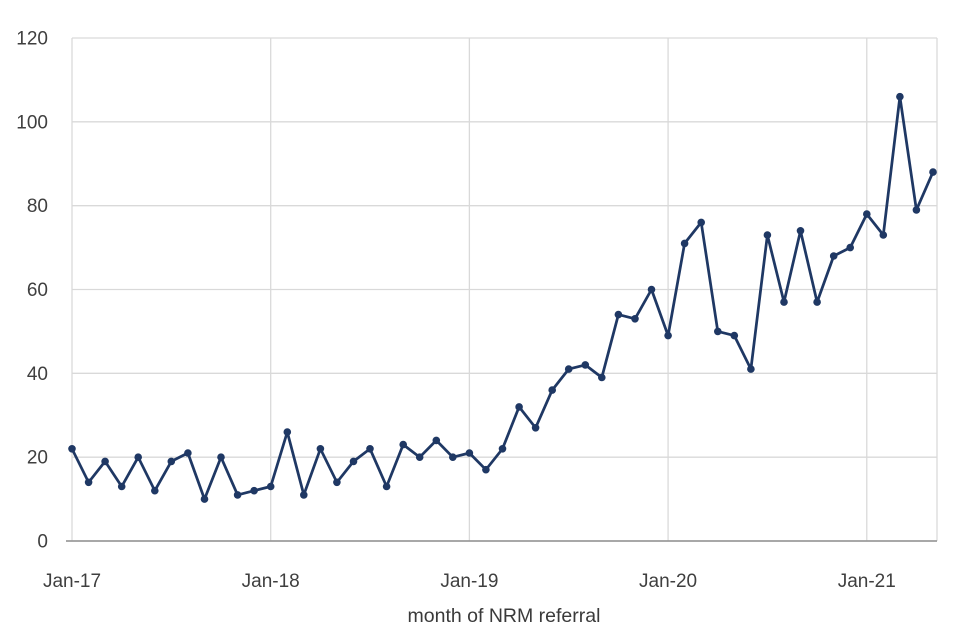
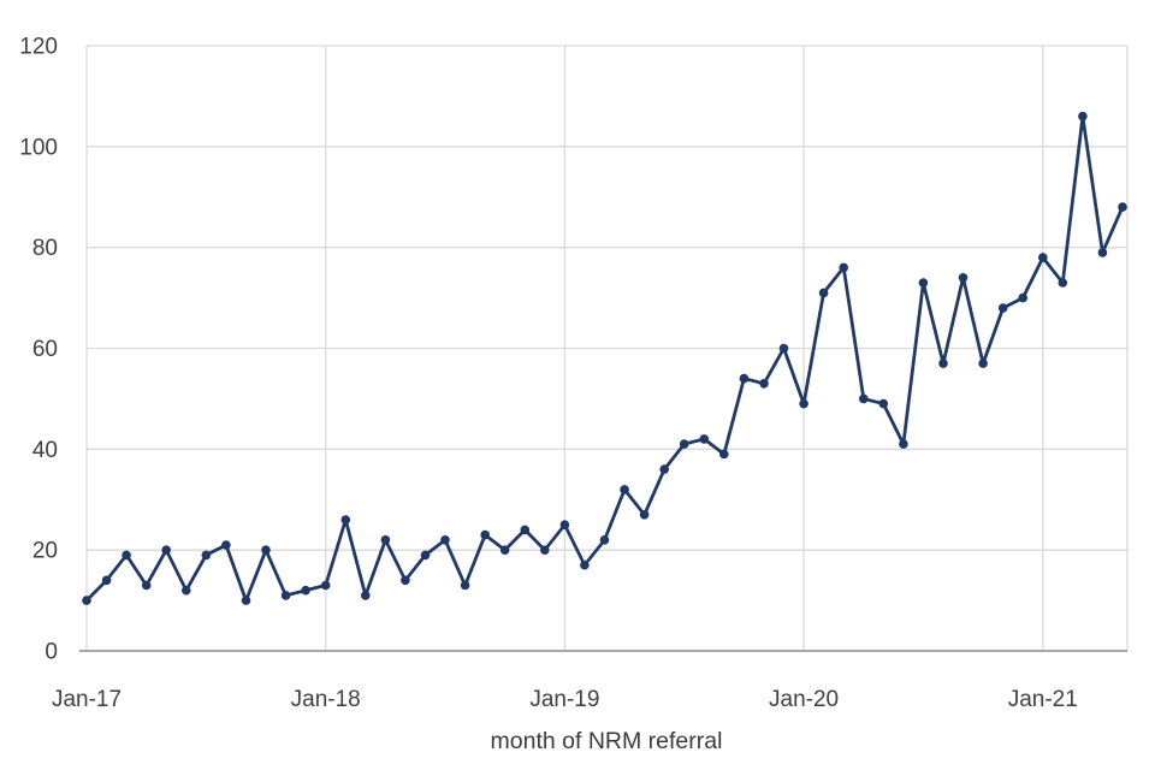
Jan-17: 22 -> 10
Jan-19: 21 -> 25
